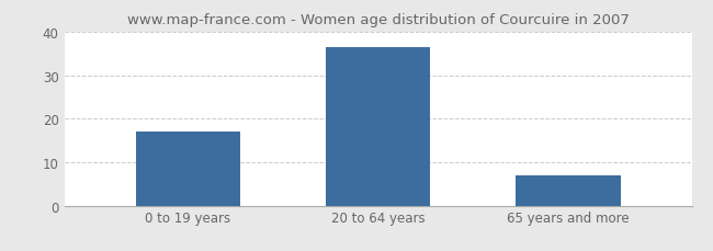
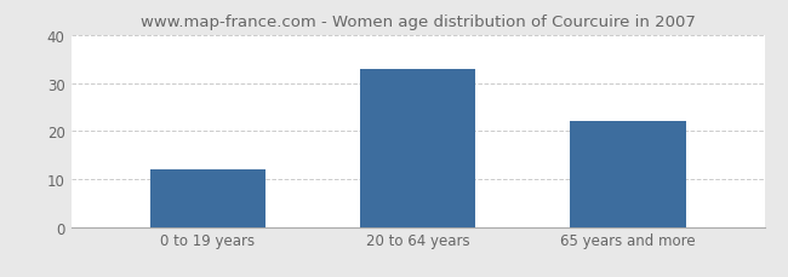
0 to 19 years: 17.0 -> 12.0
20 to 64 years: 36.5 -> 33.0
65 years and more: 7.0 -> 22.0
